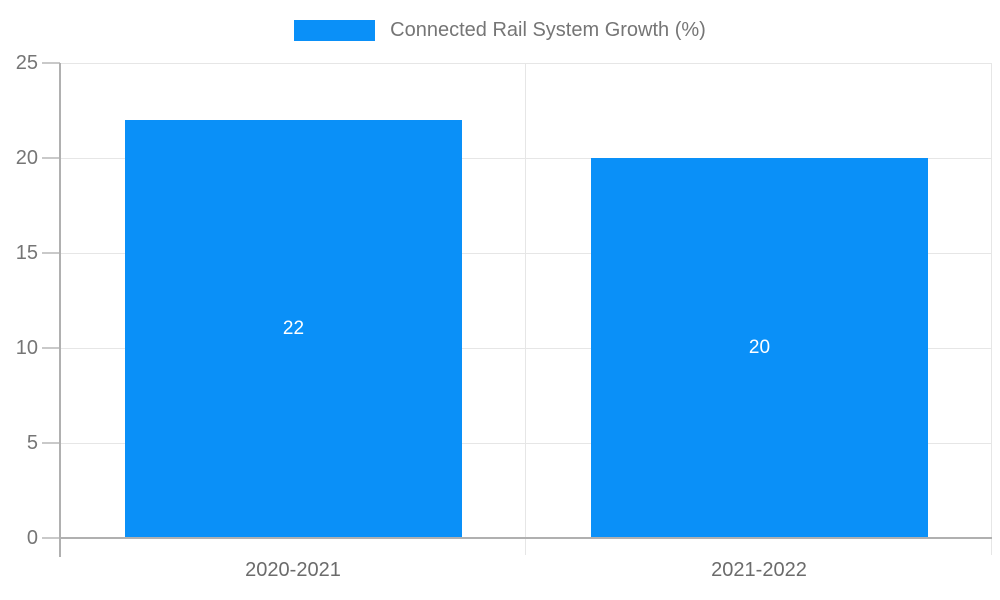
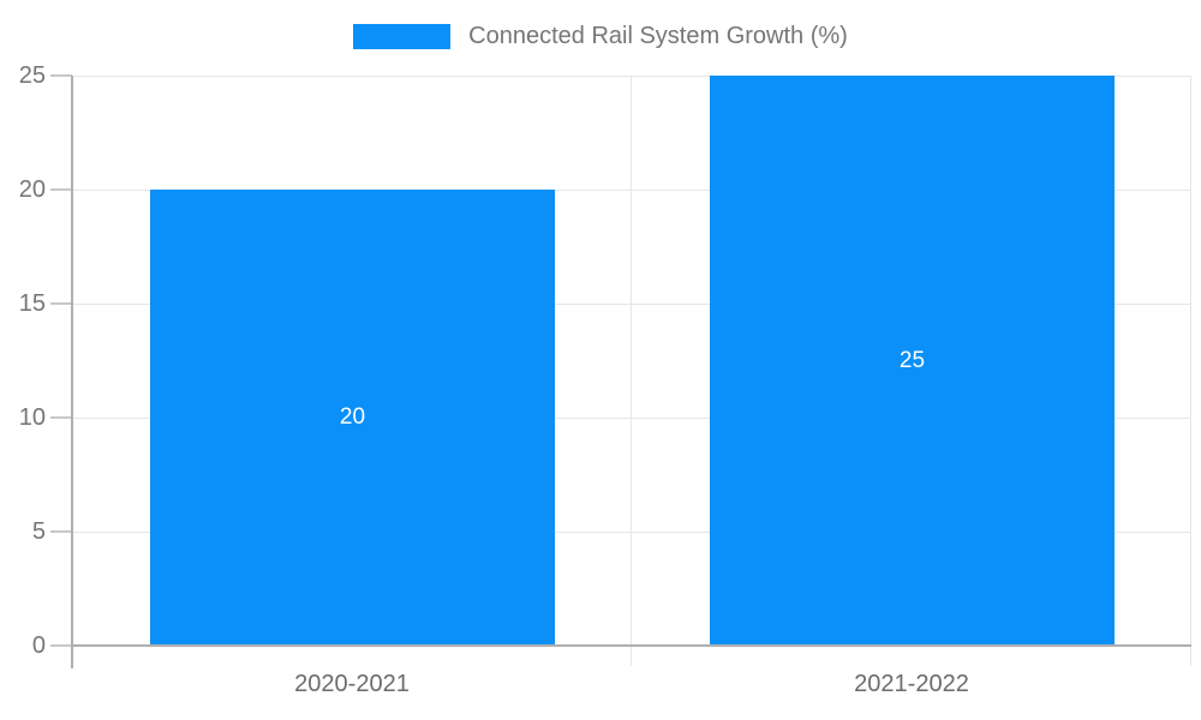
2020-2021: 22 -> 20
2021-2022: 20 -> 25
